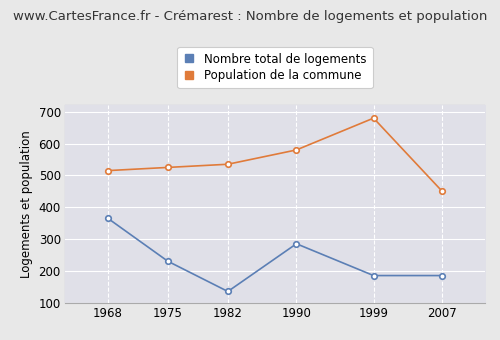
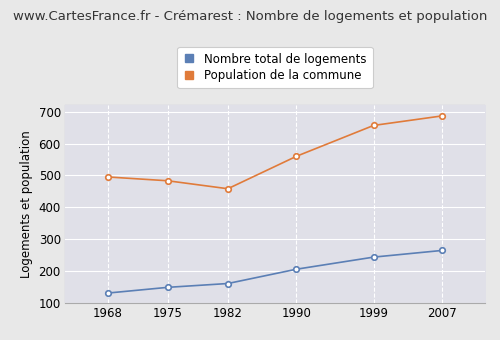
Nombre total de logements/1968: 365 -> 130
Population de la commune/1968: 515 -> 495
Nombre total de logements/1975: 230 -> 148
Population de la commune/1975: 525 -> 483
Nombre total de logements/1982: 135 -> 160
Population de la commune/1982: 535 -> 458
Nombre total de logements/1990: 285 -> 205
Population de la commune/1990: 580 -> 560
Nombre total de logements/1999: 185 -> 243
Population de la commune/1999: 680 -> 657
Nombre total de logements/2007: 185 -> 264
Population de la commune/2007: 450 -> 687
